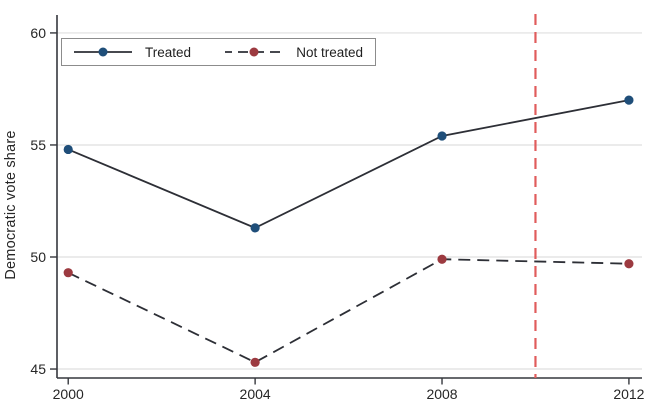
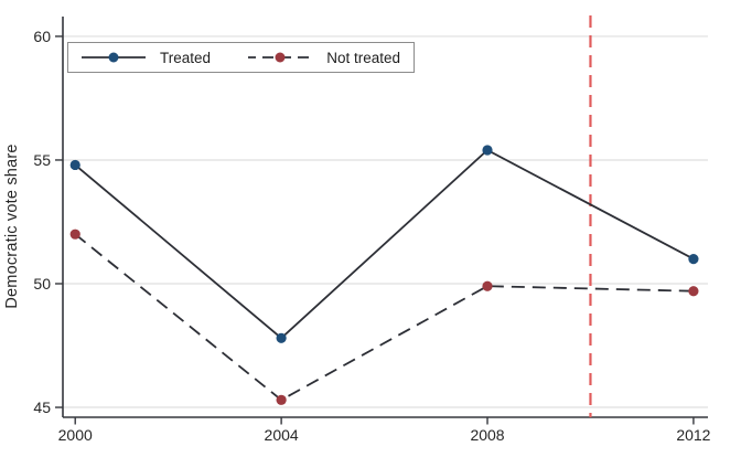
Not treated/2000: 49.3 -> 52.0
Treated/2004: 51.3 -> 47.8
Treated/2012: 57.0 -> 51.0
